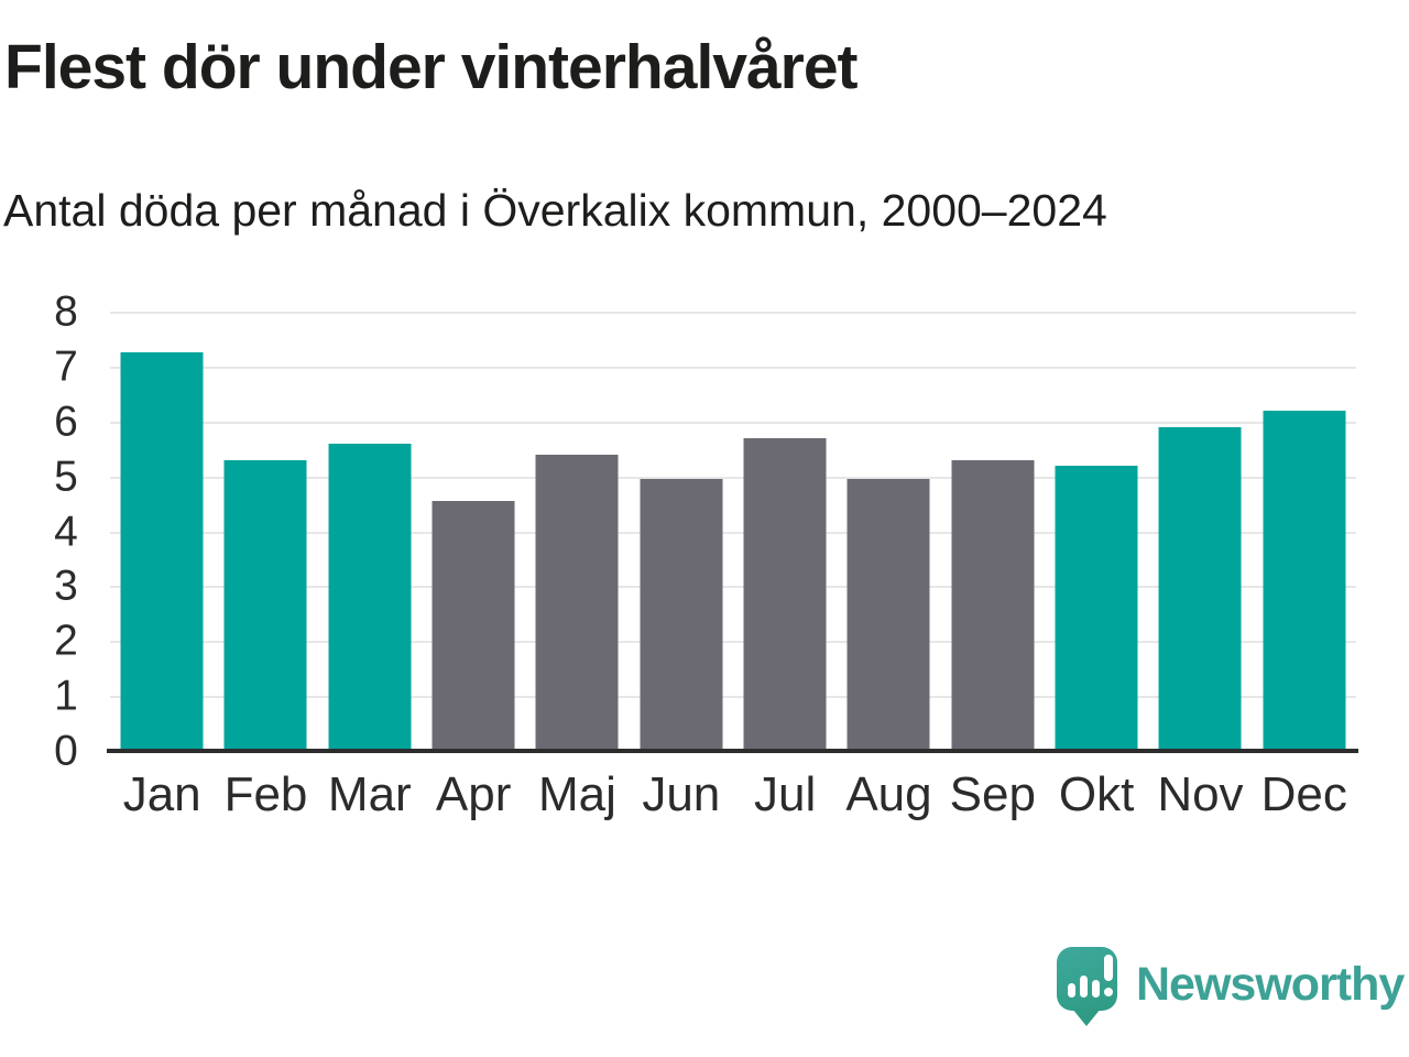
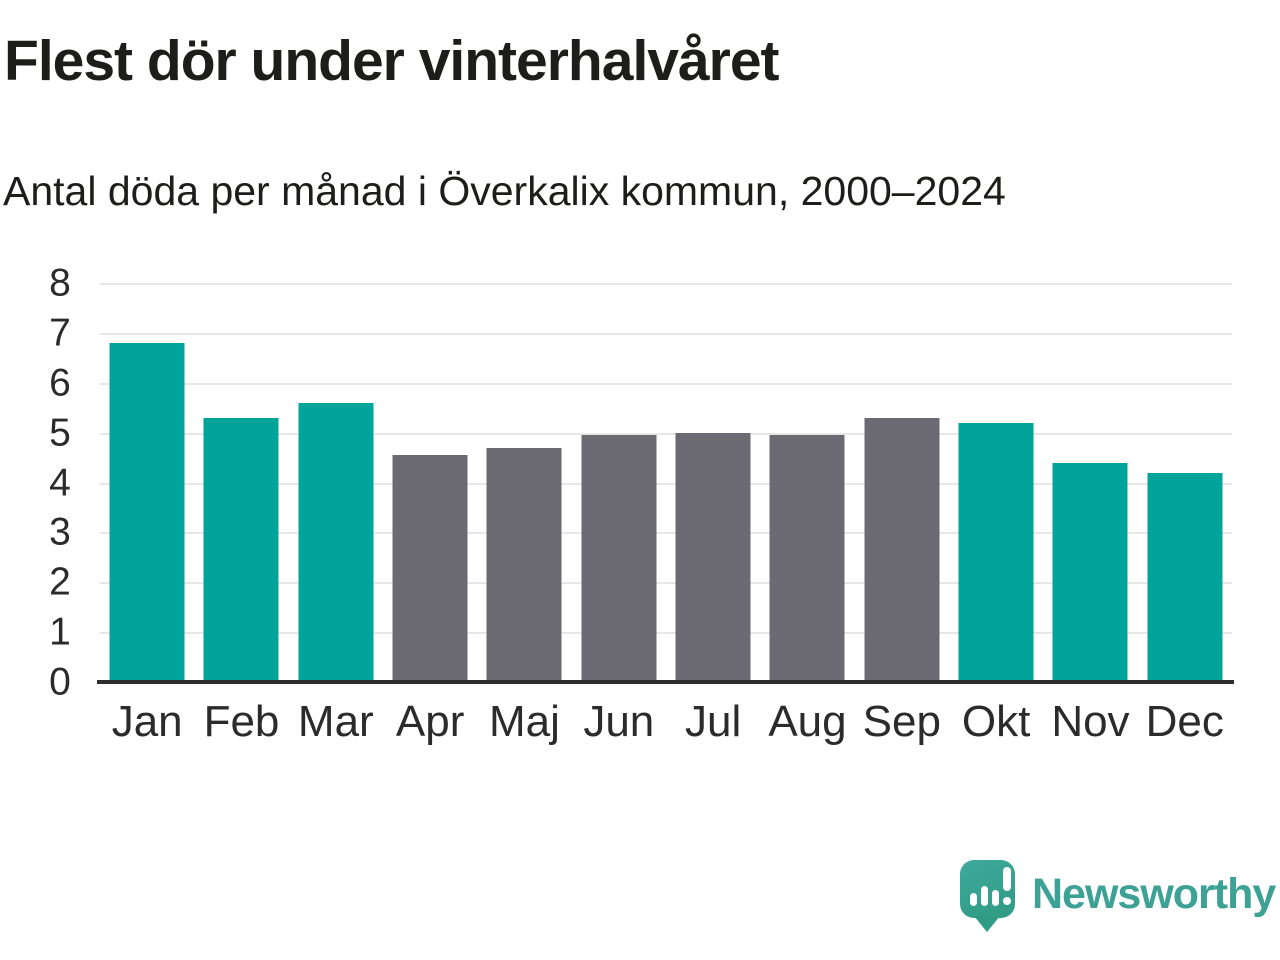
Jan: 7.2 -> 6.8
Maj: 5.4 -> 4.7
Jul: 5.7 -> 5.0
Nov: 5.9 -> 4.4
Dec: 6.2 -> 4.2
